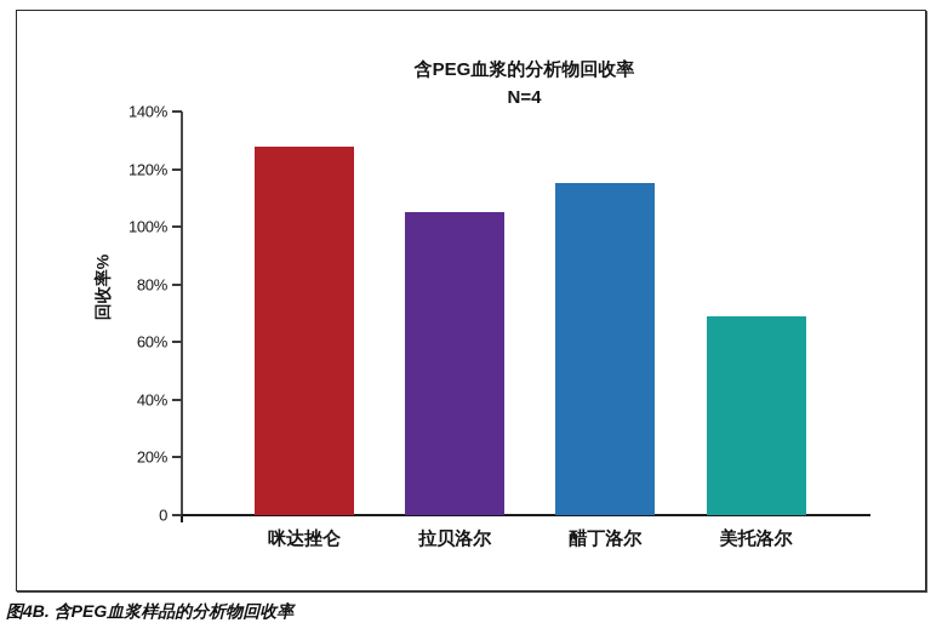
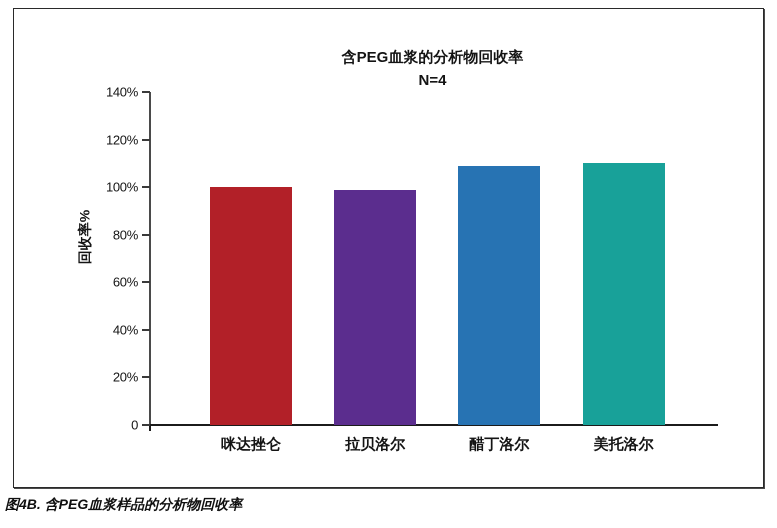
咪达挫仑: 128% -> 100%
拉贝洛尔: 105% -> 99%
醋丁洛尔: 115% -> 109%
美托洛尔: 69% -> 110%
